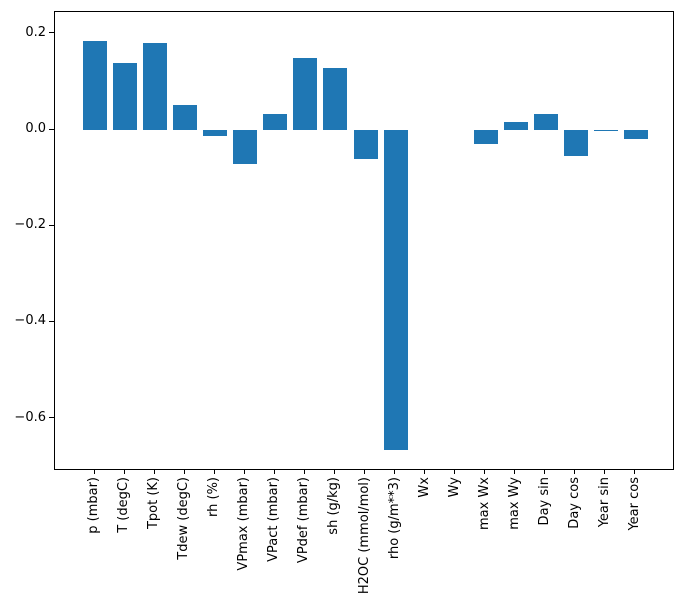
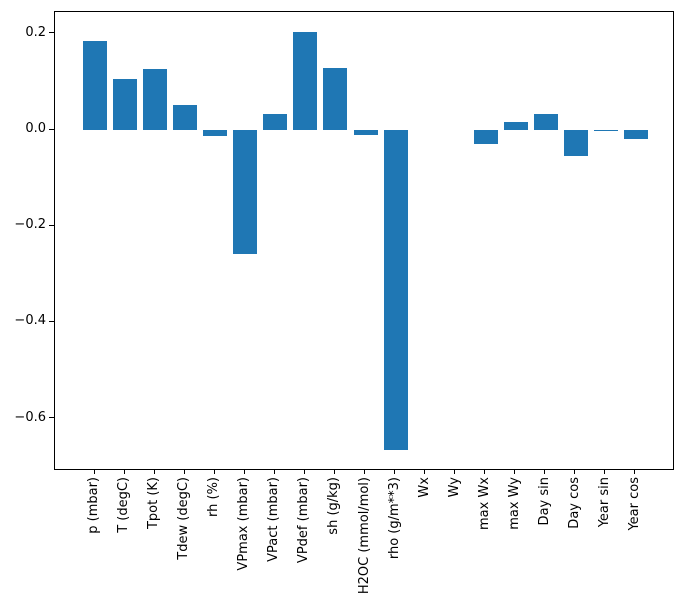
T (degC): 0.14 -> 0.11
Tpot (K): 0.18 -> 0.13
VPmax (mbar): -0.07 -> -0.26
VPdef (mbar): 0.15 -> 0.20
H2OC (mmol/mol): -0.06 -> -0.01
